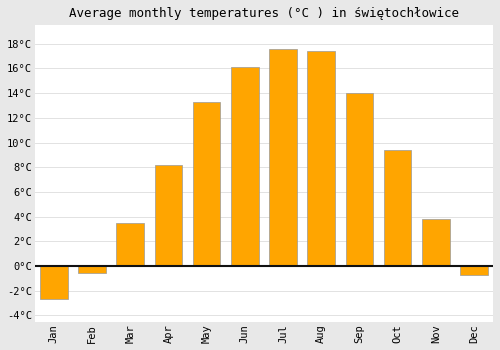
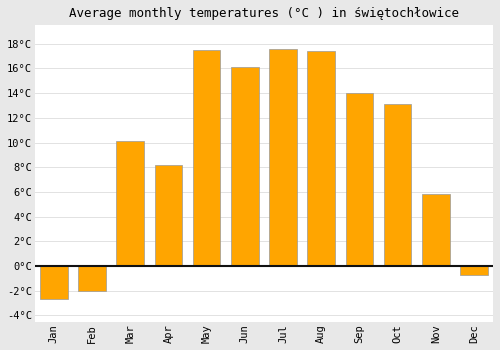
Feb: -0.6°C -> -2.0°C
Mar: 3.5°C -> 10.1°C
May: 13.3°C -> 17.5°C
Oct: 9.4°C -> 13.1°C
Nov: 3.8°C -> 5.8°C
